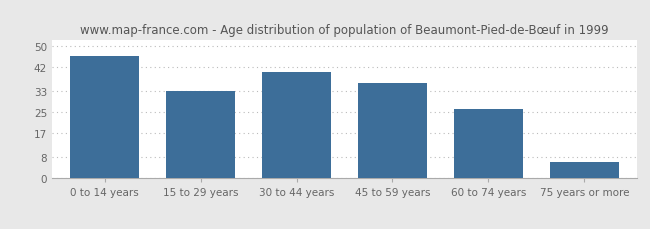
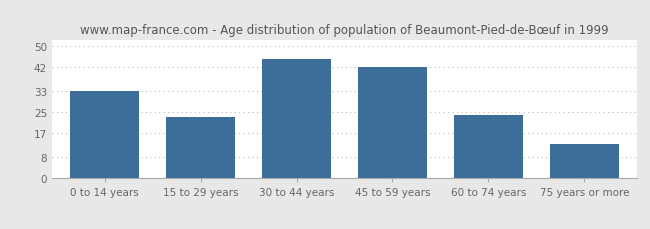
0 to 14 years: 46 -> 33
15 to 29 years: 33 -> 23
30 to 44 years: 40 -> 45
45 to 59 years: 36 -> 42
60 to 74 years: 26 -> 24
75 years or more: 6 -> 13
